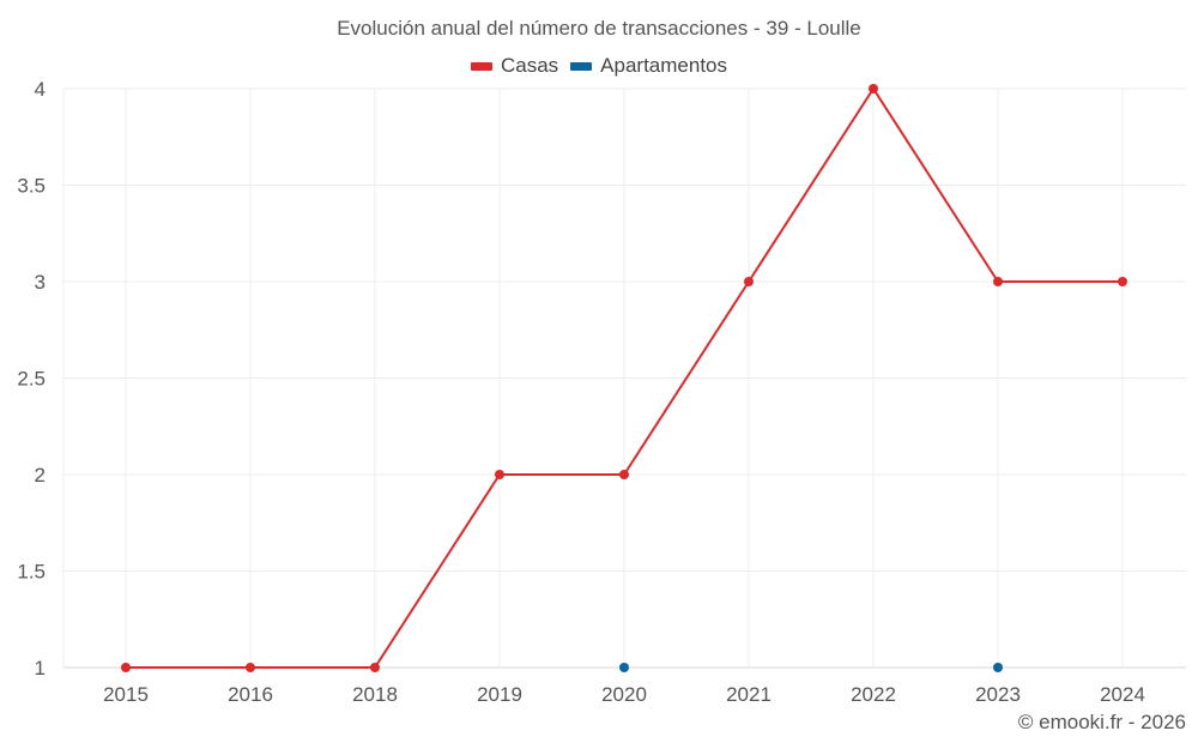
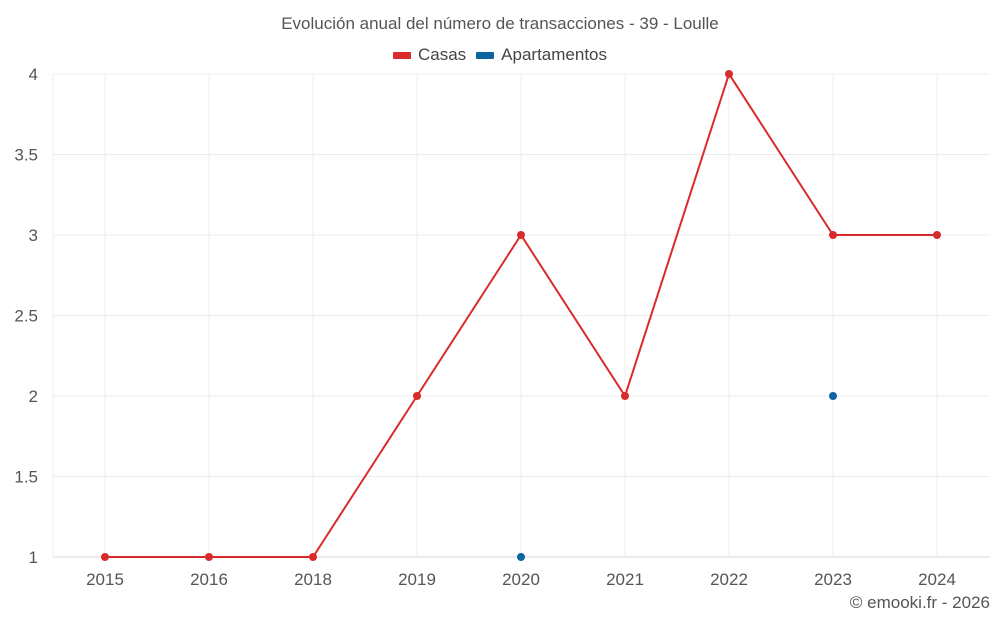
Casas/2020: 2 -> 3
Casas/2021: 3 -> 2
Apartamentos/2023: 1 -> 2
